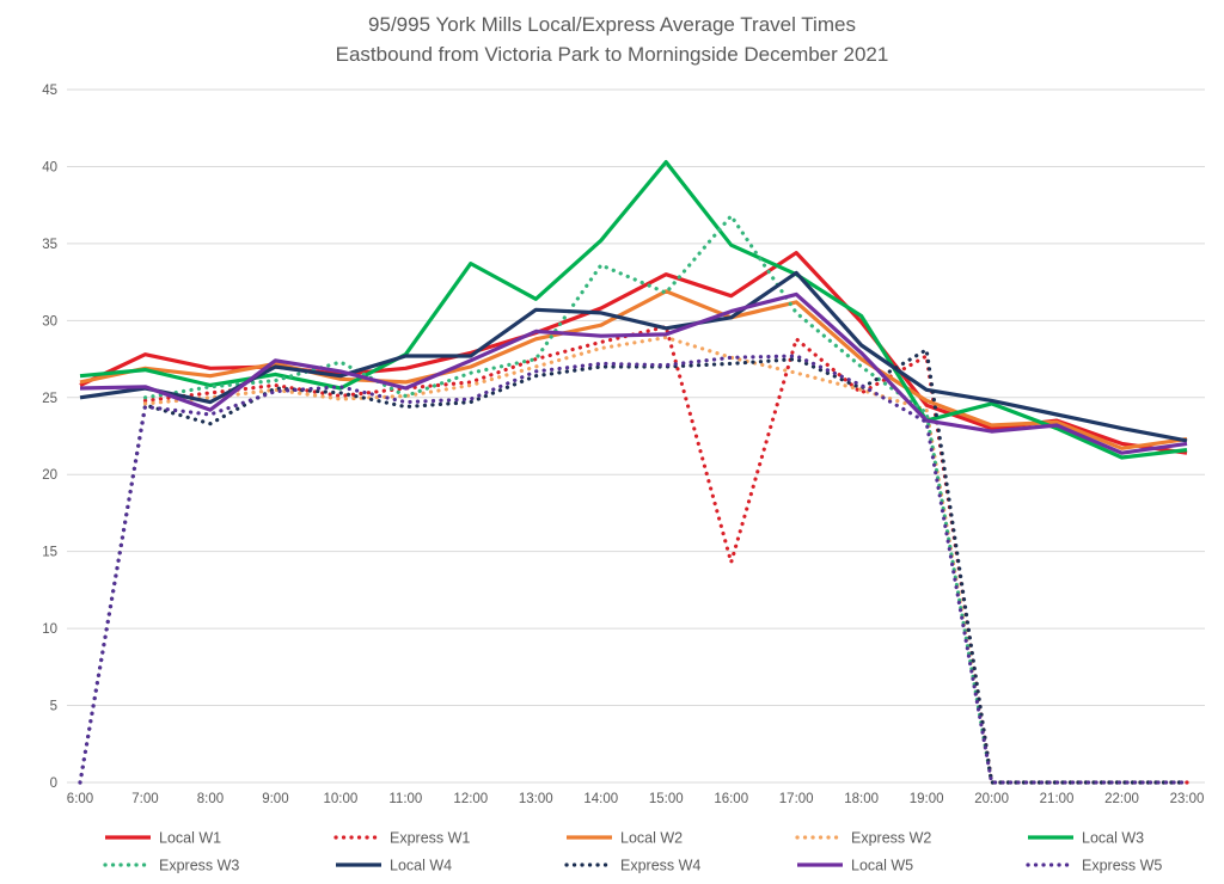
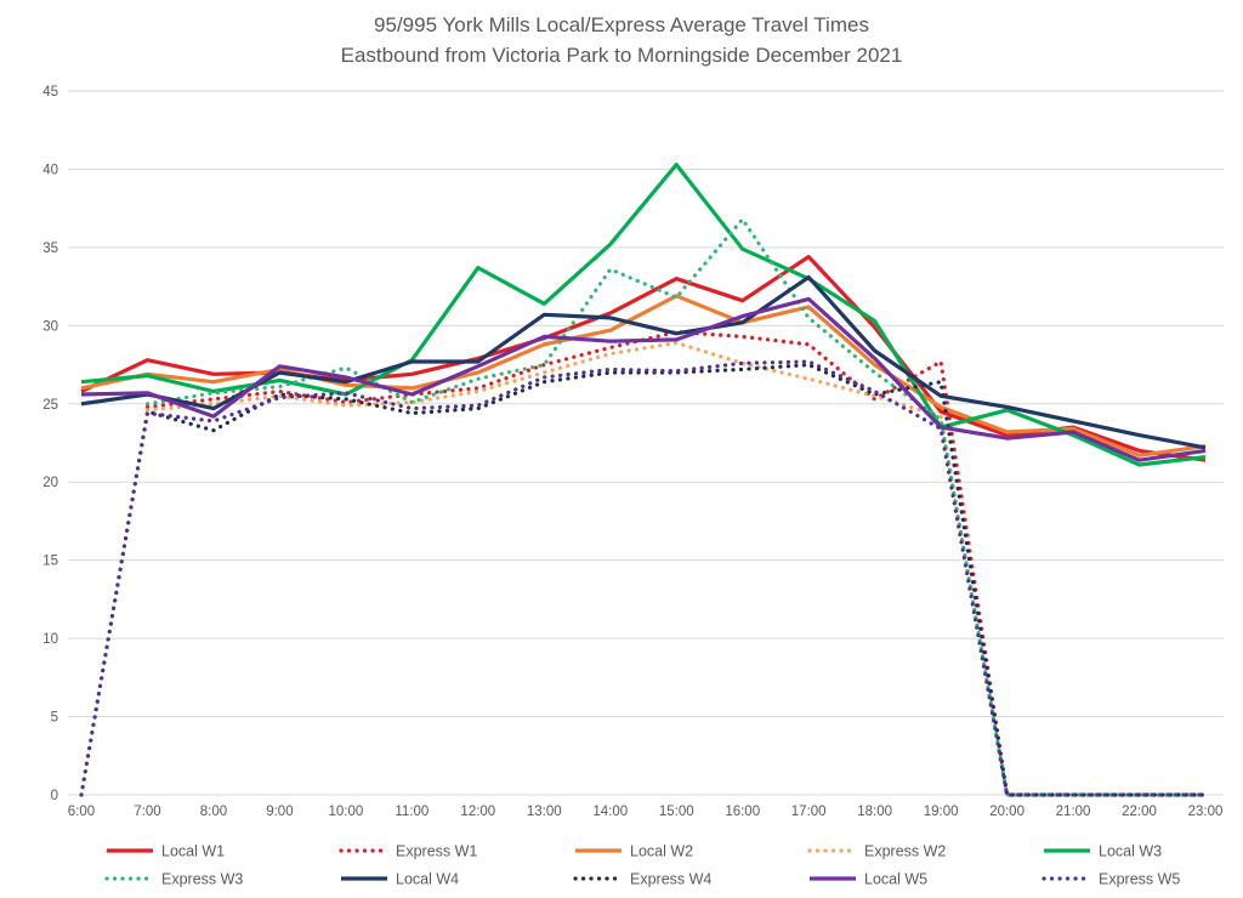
Express W1/16:00: 14.3 -> 29.3
Express W4/19:00: 28.1 -> 26.4
